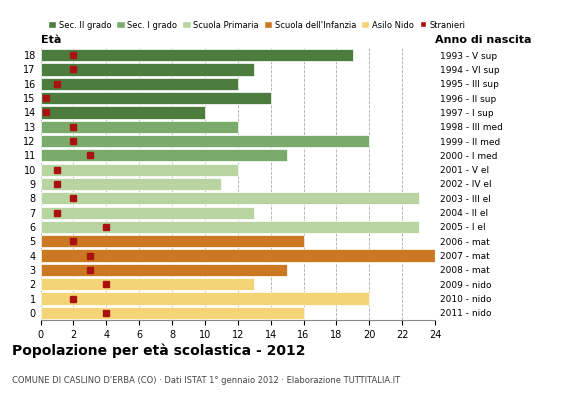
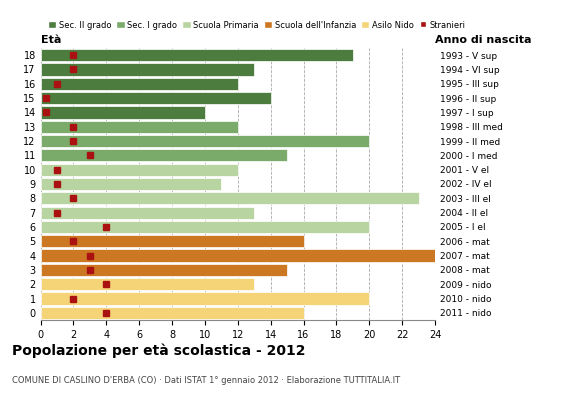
6: 23 -> 20
